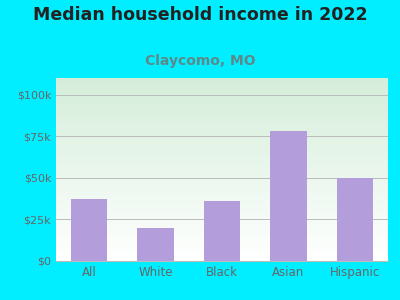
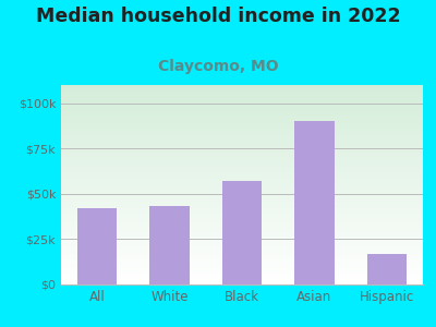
All: $37k -> $42k
White: $20k -> $43k
Black: $36k -> $57k
Asian: $78k -> $90k
Hispanic: $50k -> $17k
